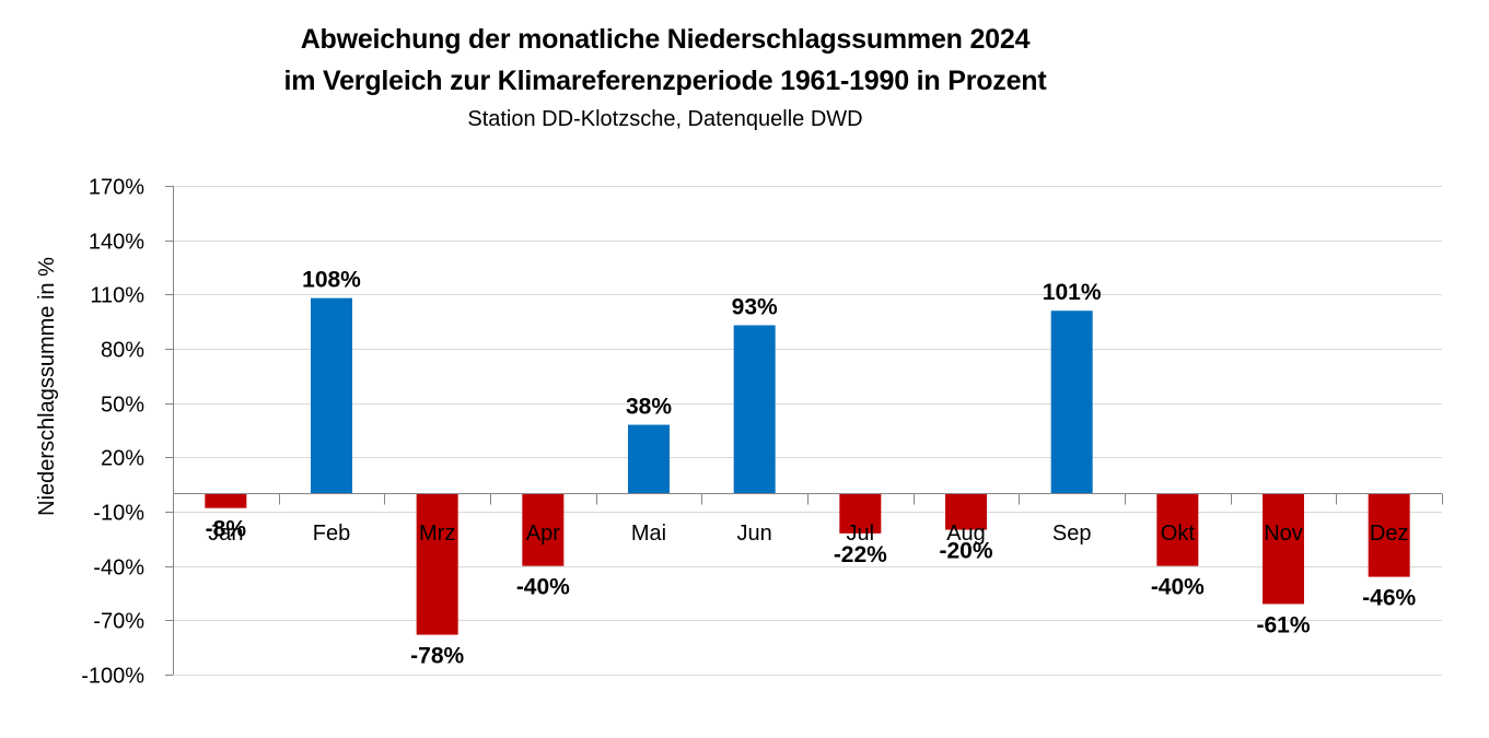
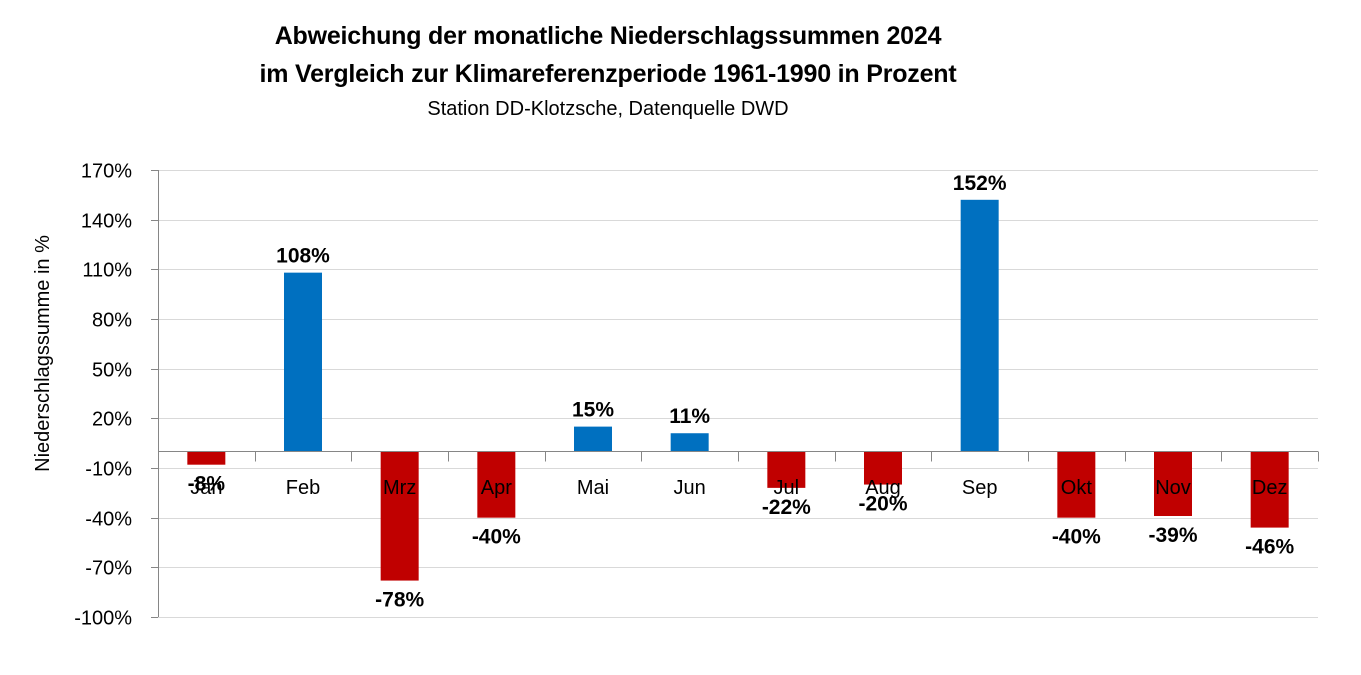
Mai: 38% -> 15%
Jun: 93% -> 11%
Sep: 101% -> 152%
Nov: -61% -> -39%
